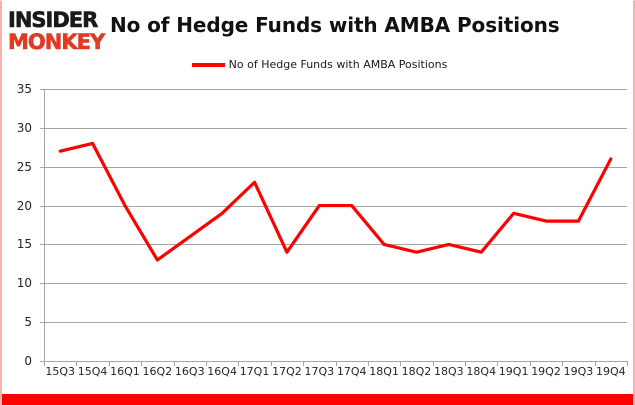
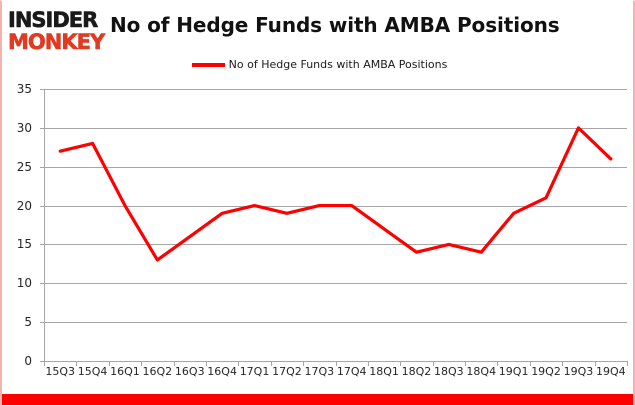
17Q1: 23 -> 20
17Q2: 14 -> 19
18Q1: 15 -> 17
19Q2: 18 -> 21
19Q3: 18 -> 30
